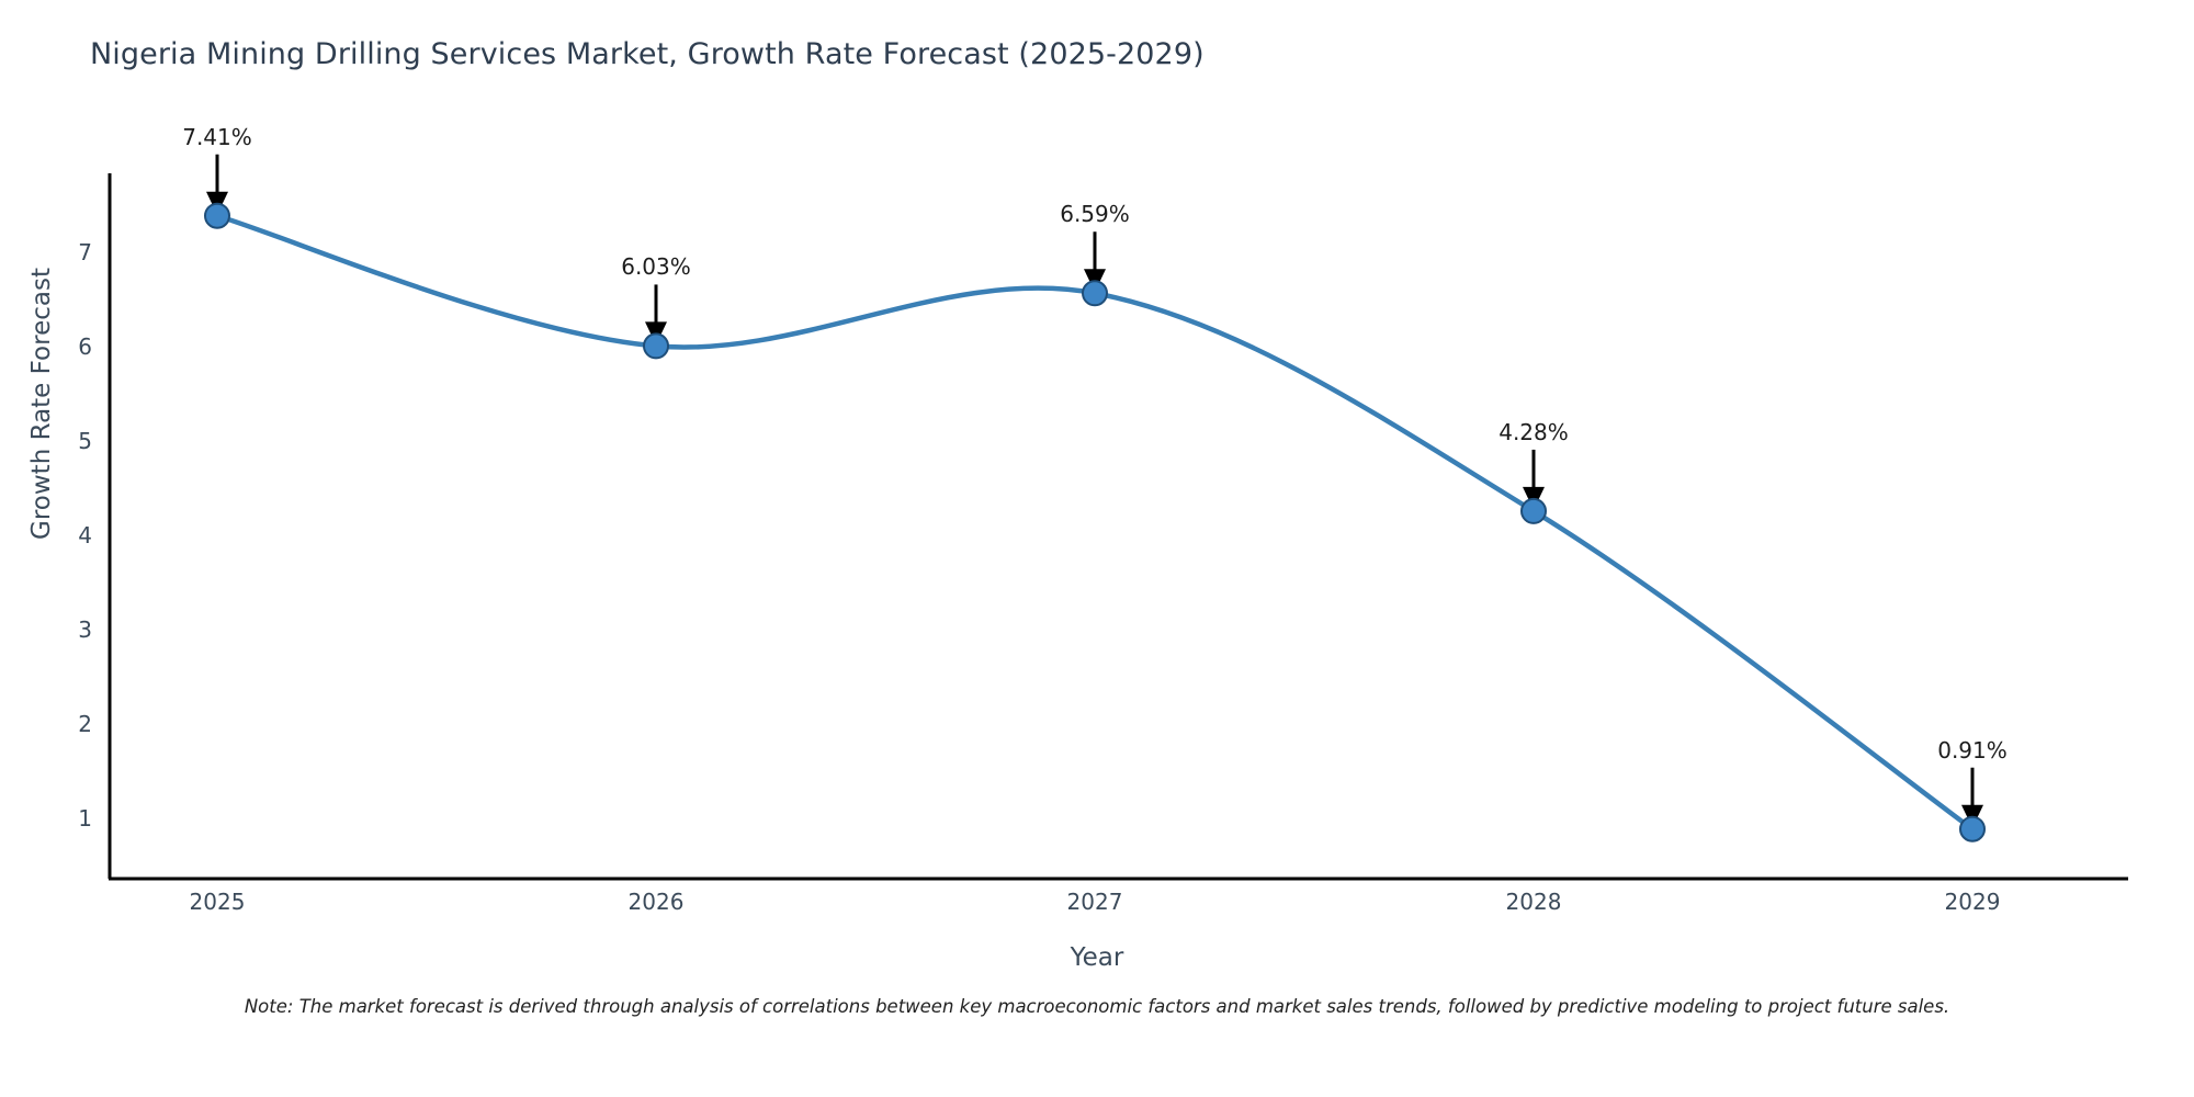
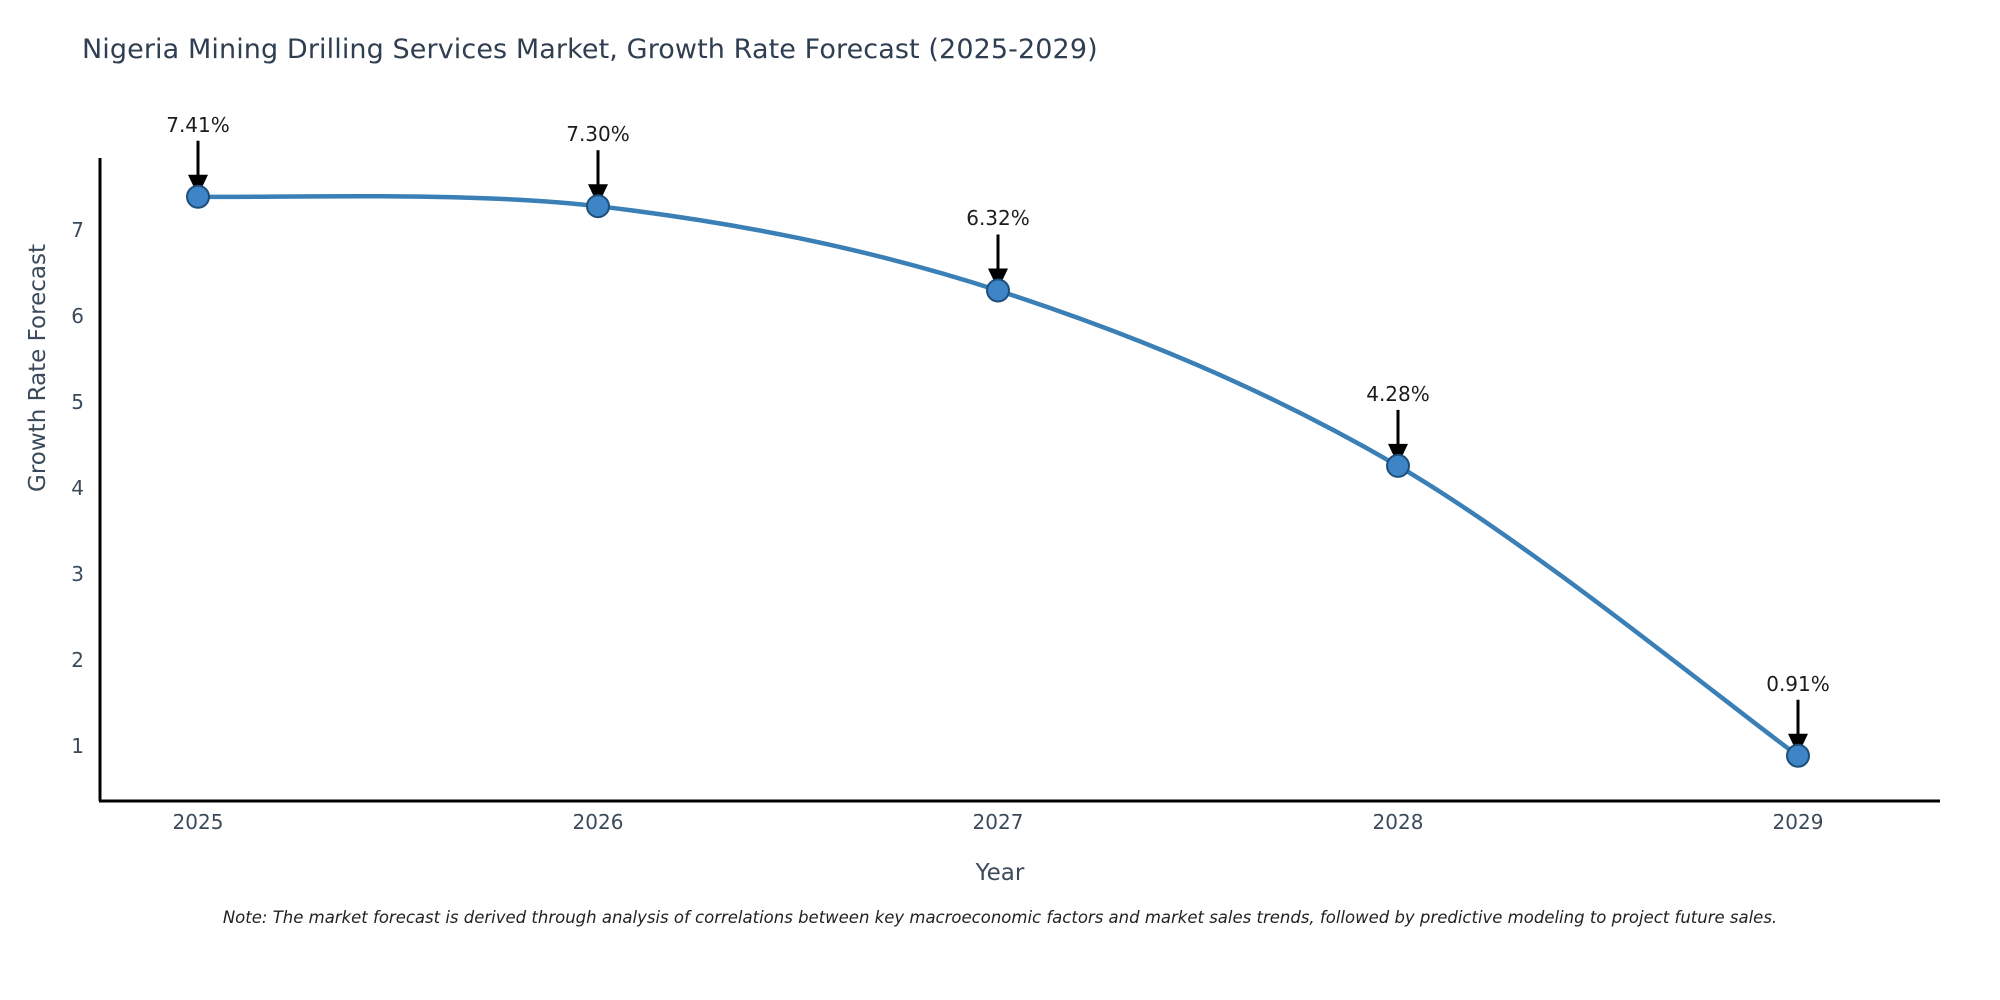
2026: 6.03% -> 7.30%
2027: 6.59% -> 6.32%
